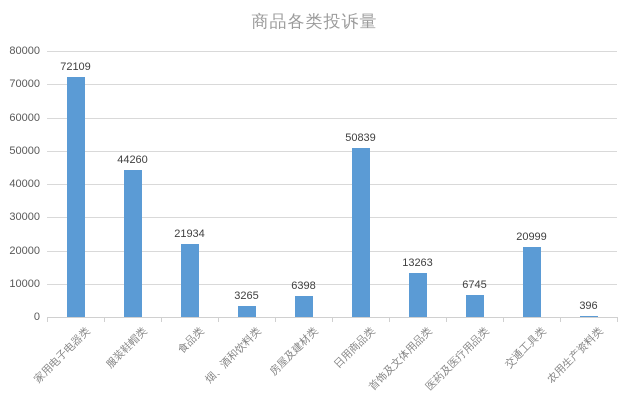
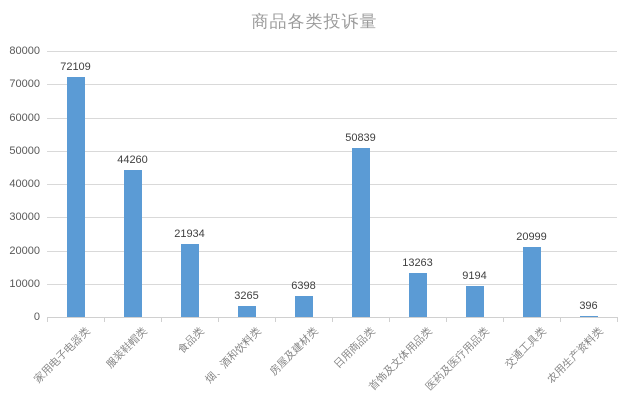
医药及医疗用品类: 6745 -> 9194
